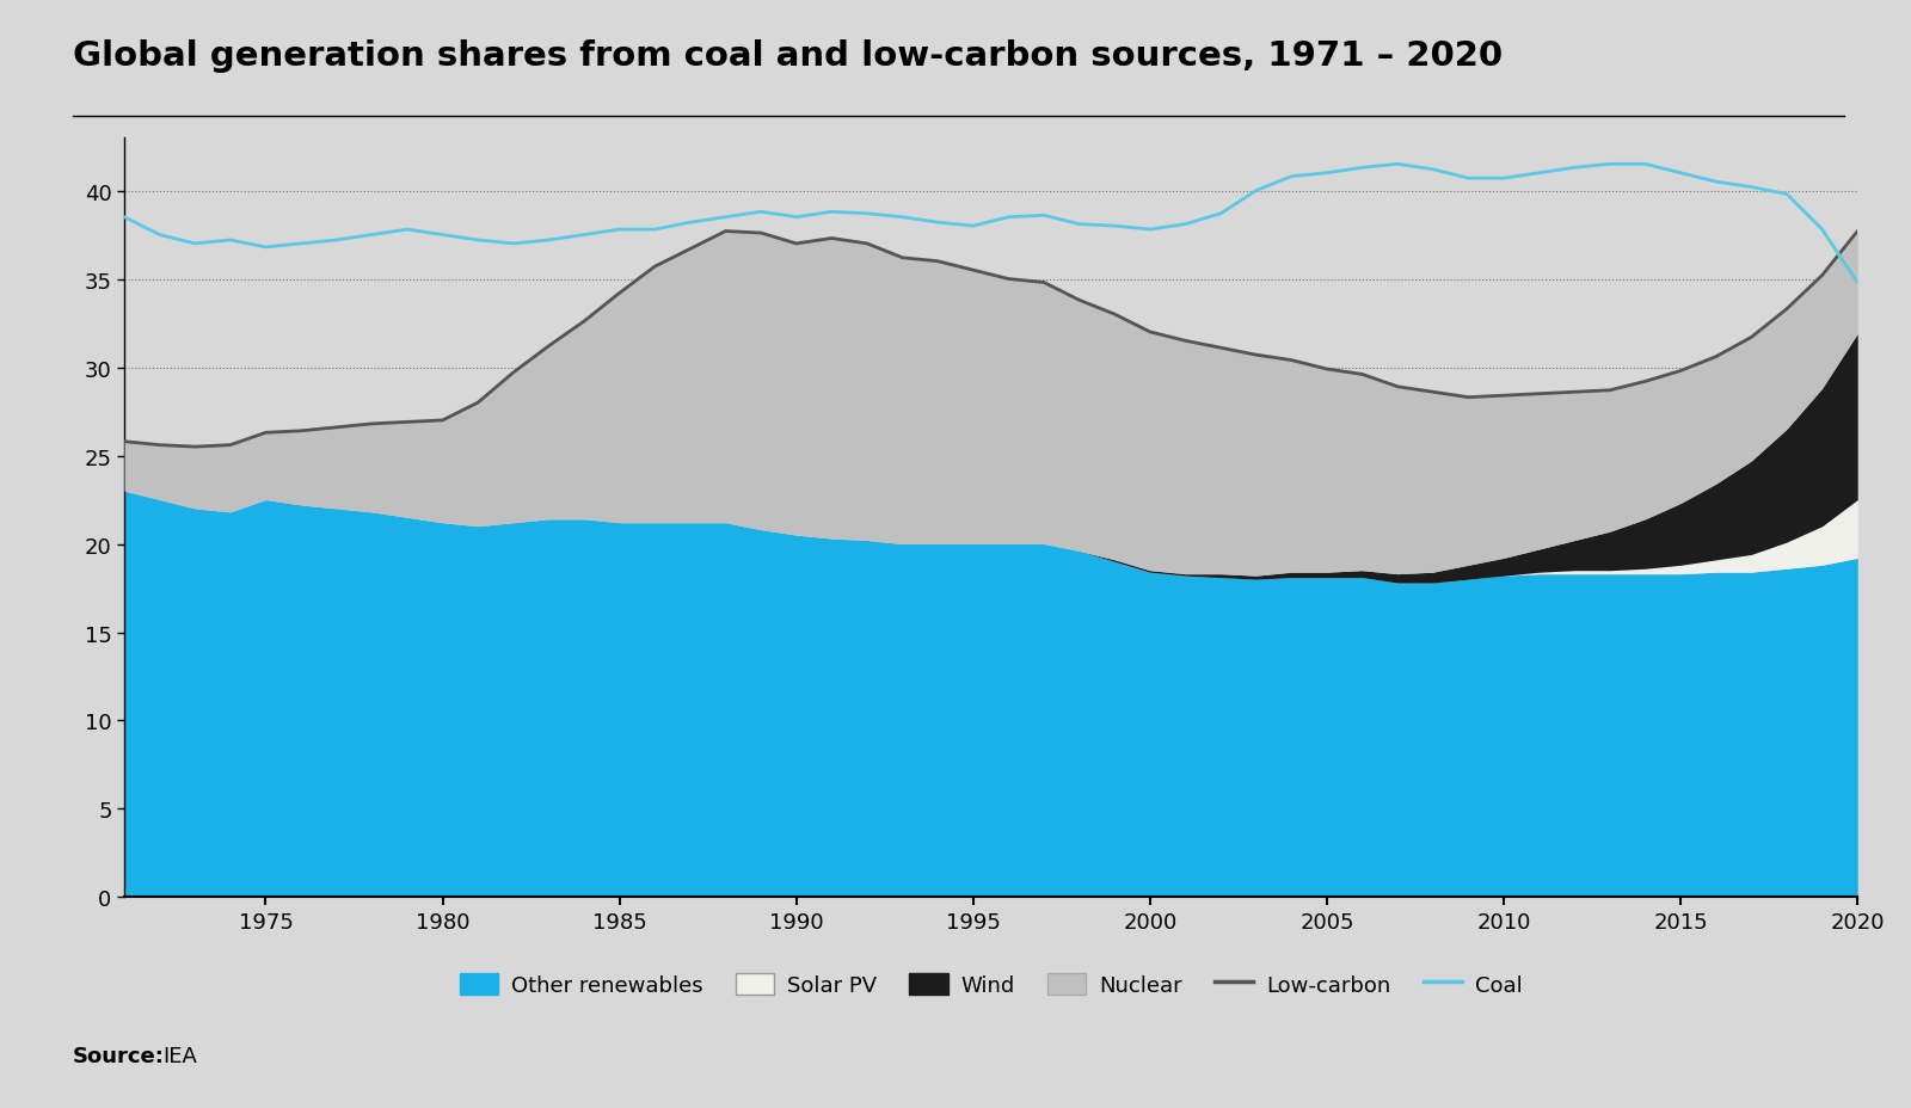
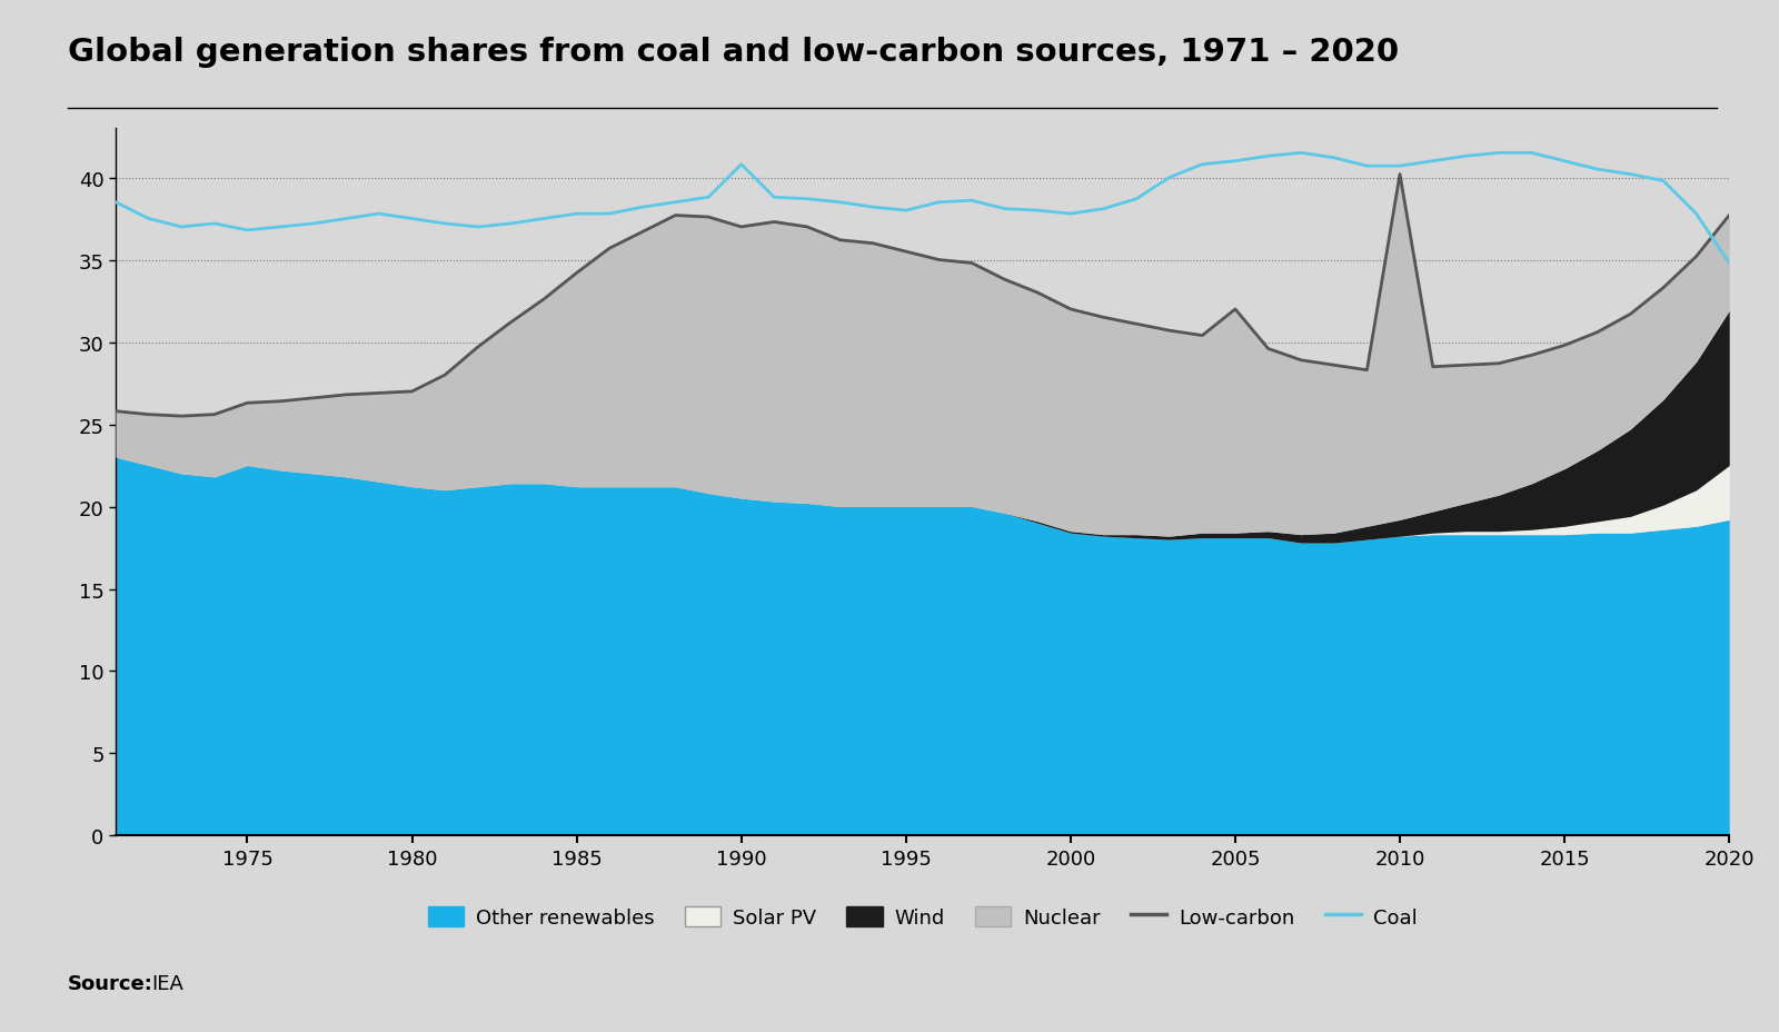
Coal/1990: 38.5 -> 40.8
Low-carbon/2005: 29.9 -> 32.0
Low-carbon/2010: 28.4 -> 40.2
